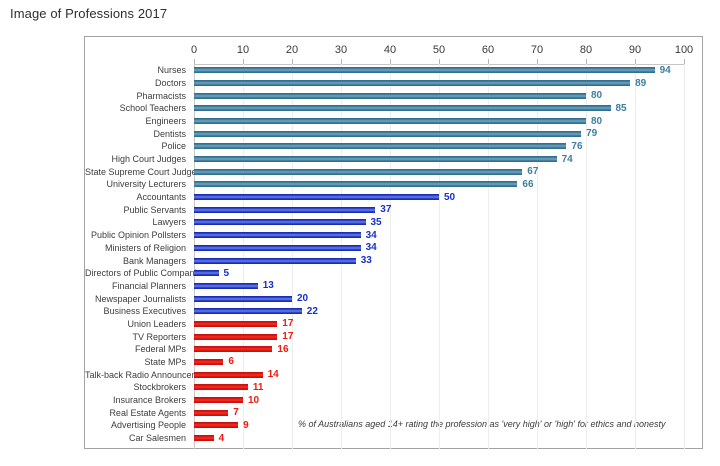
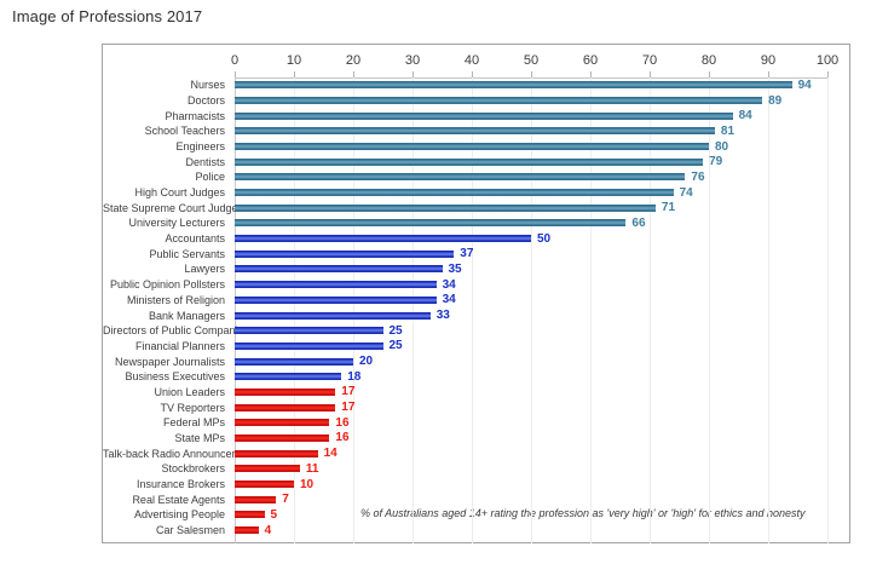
Pharmacists: 80 -> 84
School Teachers: 85 -> 81
State Supreme Court Judges: 67 -> 71
Directors of Public Companies: 5 -> 25
Financial Planners: 13 -> 25
Business Executives: 22 -> 18
State MPs: 6 -> 16
Advertising People: 9 -> 5
